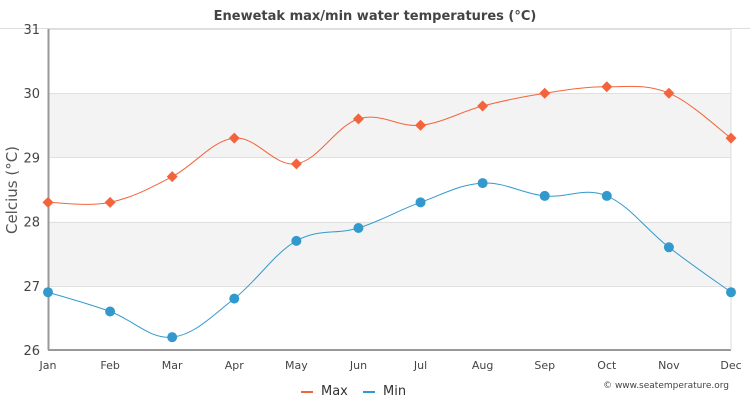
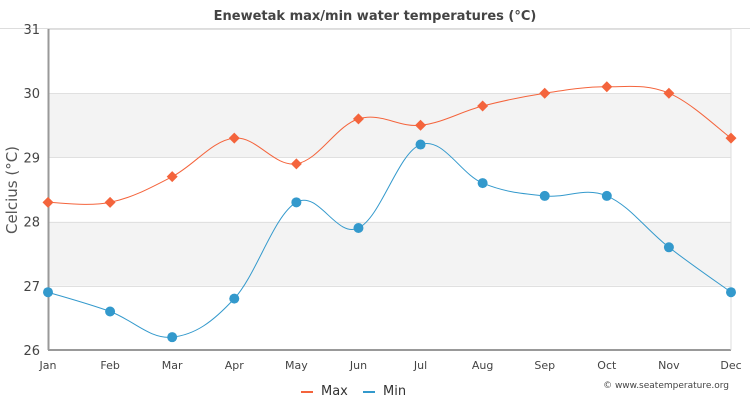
Min/May: 27.7 -> 28.3
Min/Jul: 28.3 -> 29.2
